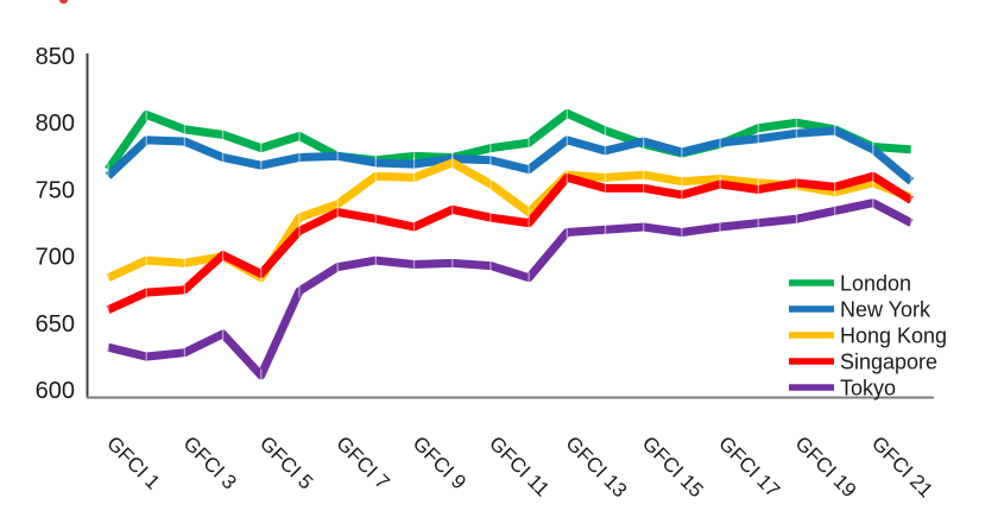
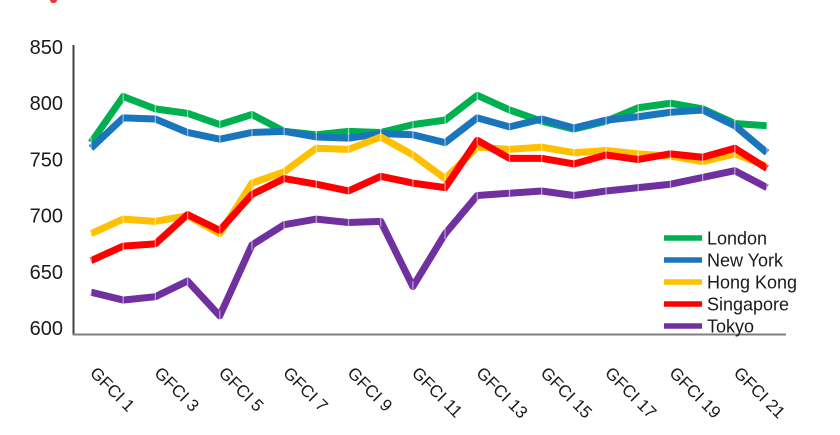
Tokyo/GFCI 11: 693 -> 637
Singapore/GFCI 13: 759 -> 767
